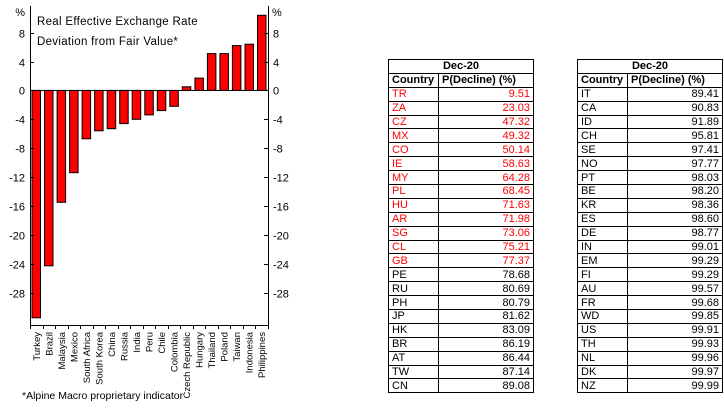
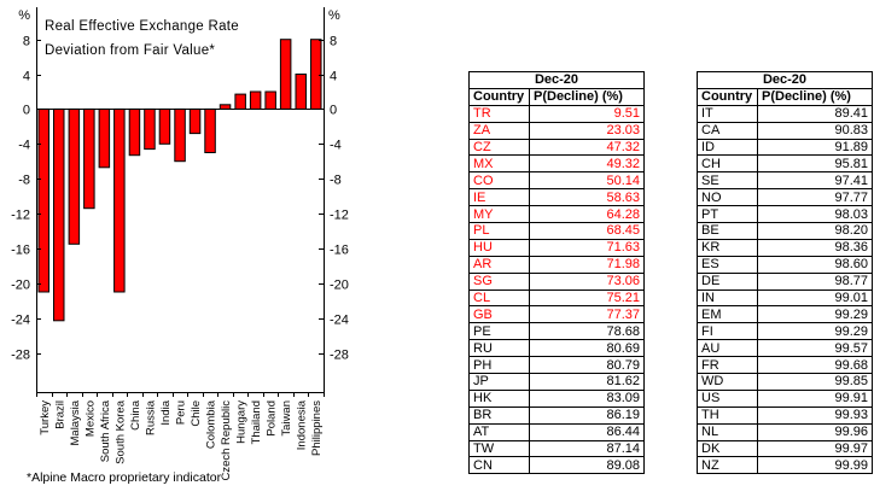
Turkey: -32 -> -21
South Korea: -6 -> -21
Peru: -3 -> -6
Colombia: -2 -> -5
Thailand: 5 -> 2
Poland: 5 -> 2
Taiwan: 6 -> 8
Indonesia: 6 -> 4
Philippines: 10 -> 8
